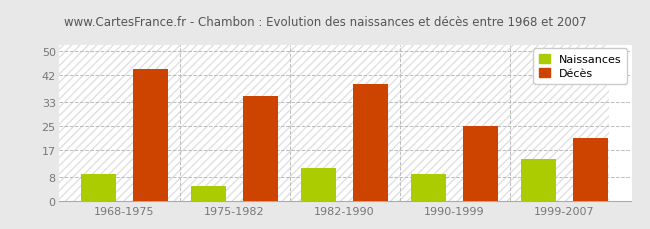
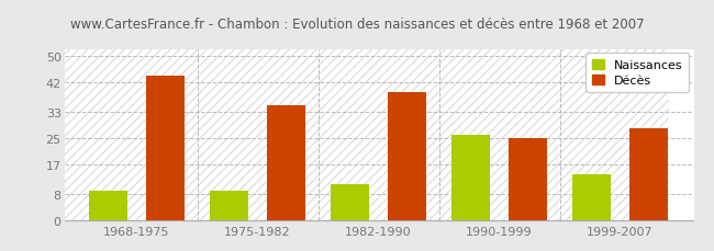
Naissances/1975-1982: 5 -> 9
Naissances/1990-1999: 9 -> 26
Décès/1999-2007: 21 -> 28
